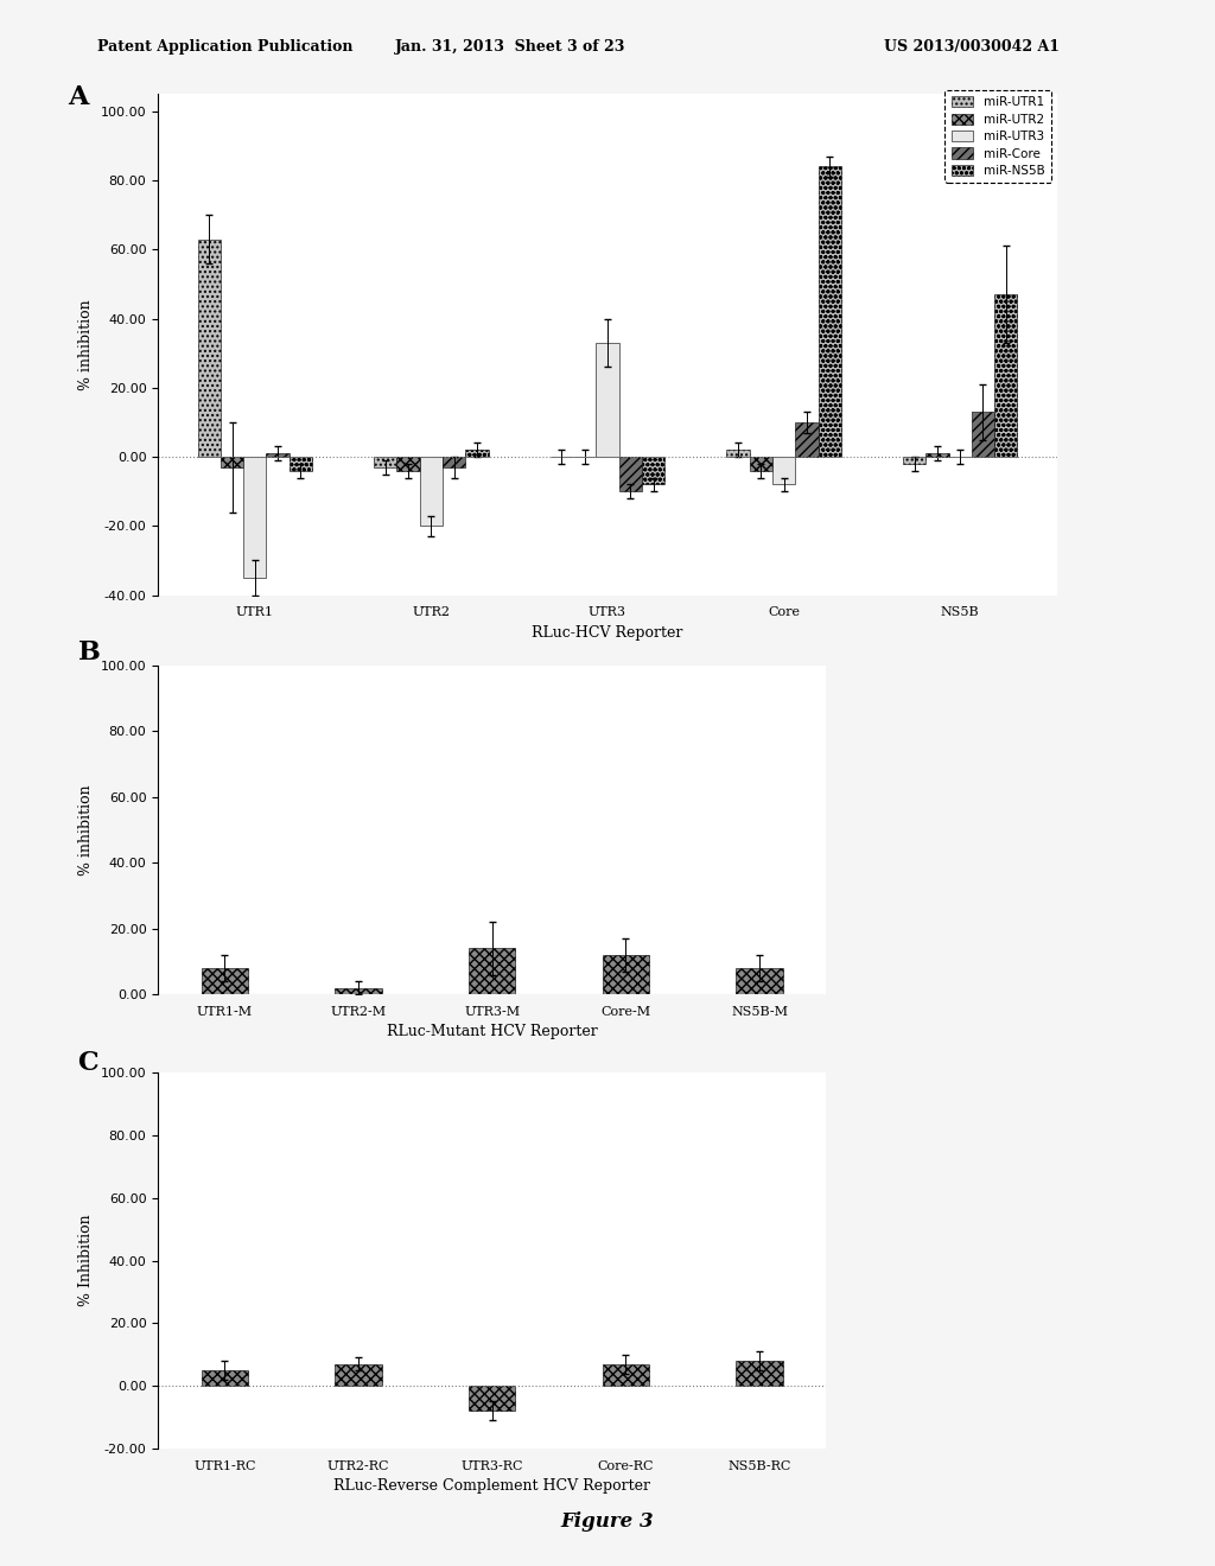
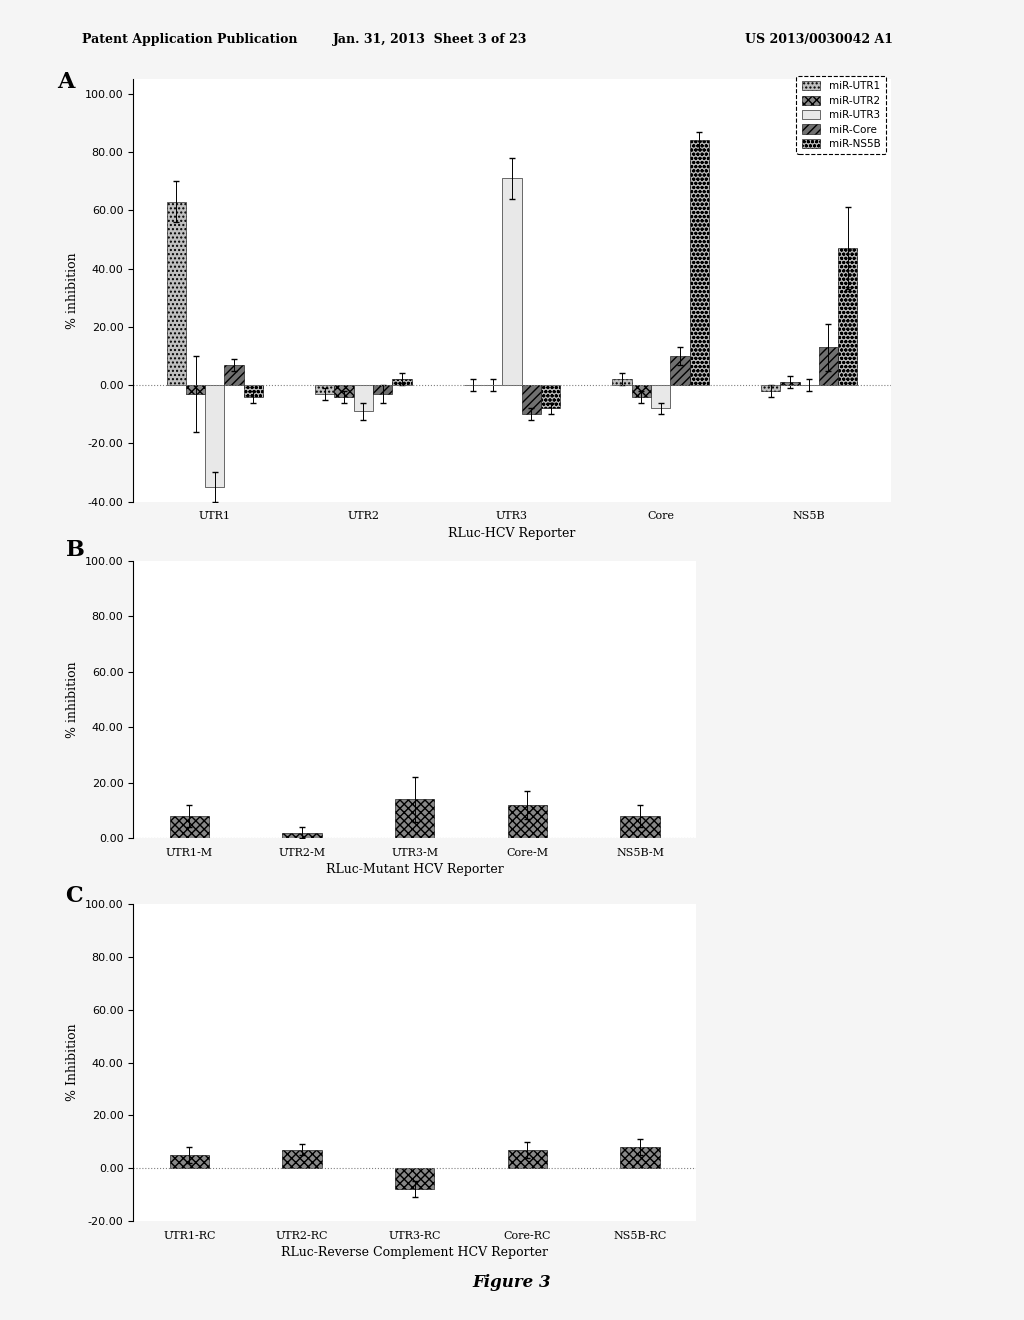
miR-Core/UTR1: 1 -> 7
miR-UTR3/UTR2: -20 -> -9
miR-UTR3/UTR3: 33 -> 71
